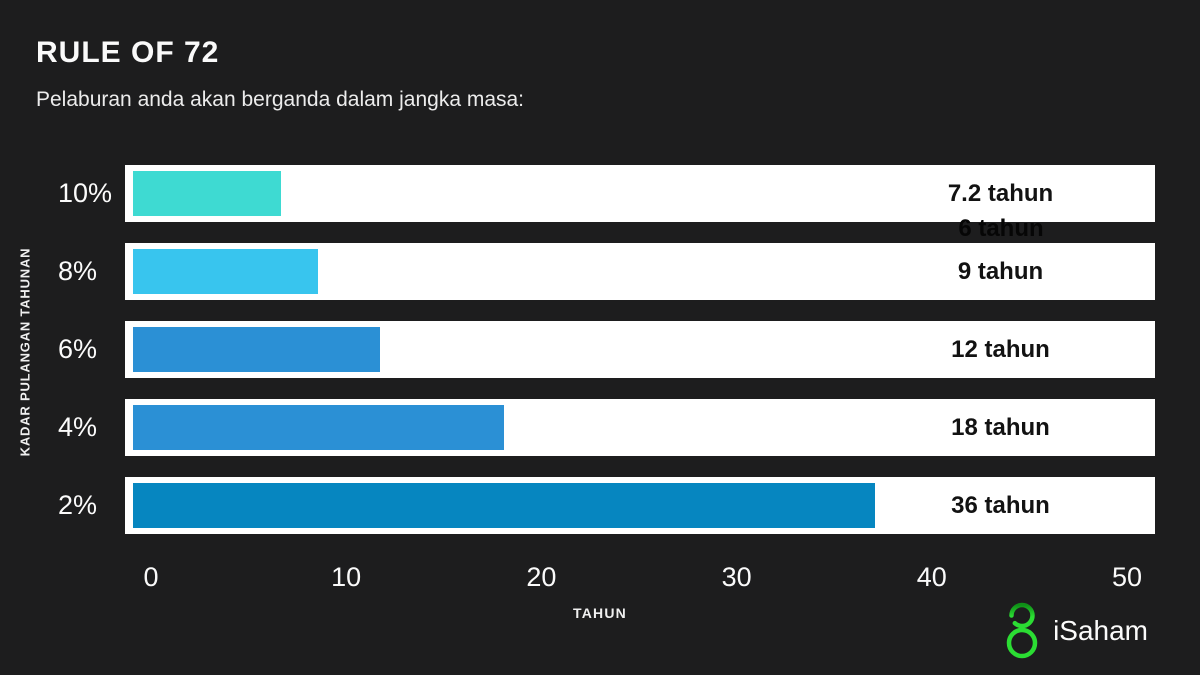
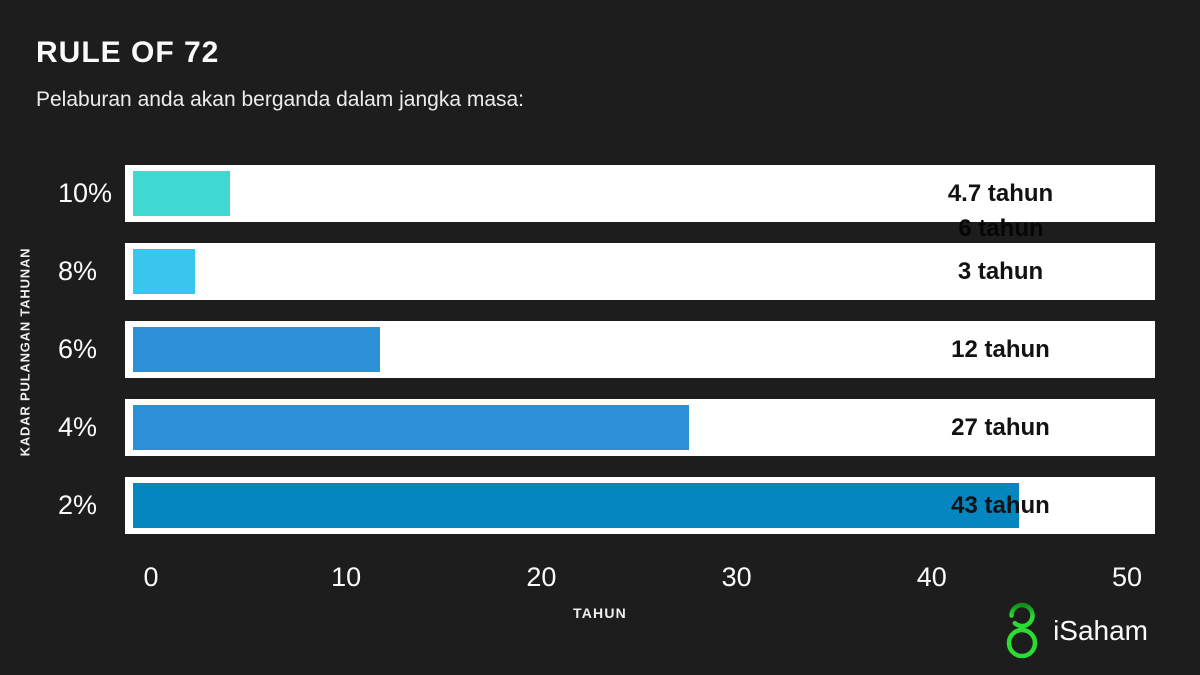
10%: 7.2 -> 4.7
8%: 9 -> 3
4%: 18 -> 27
2%: 36 -> 43
